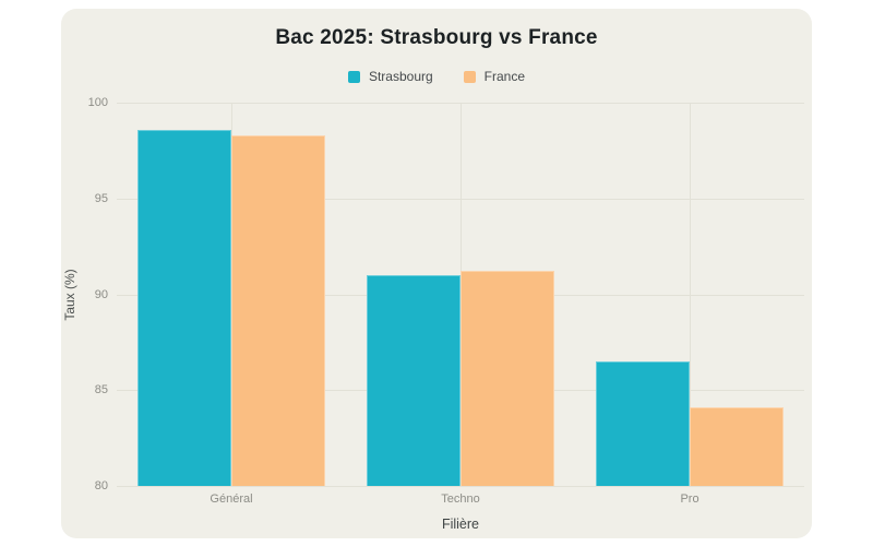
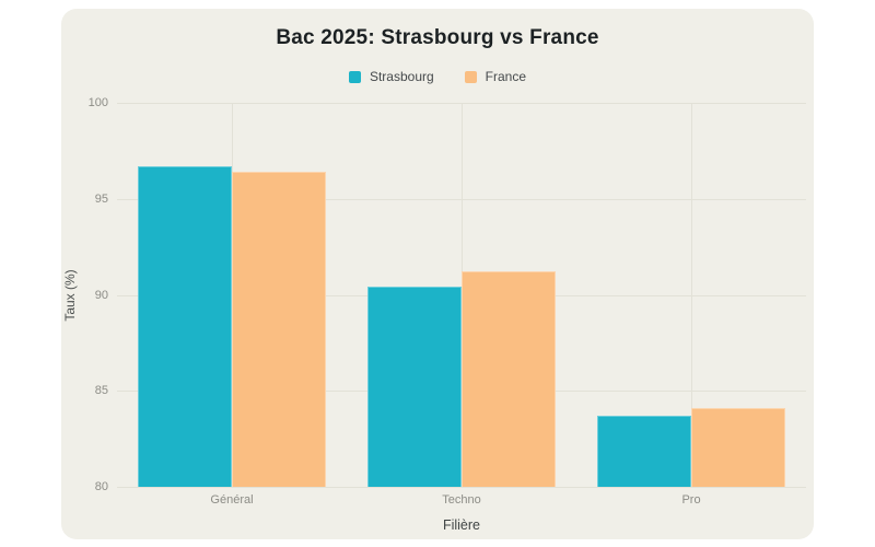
Strasbourg/Général: 98.6 -> 96.7
France/Général: 98.3 -> 96.4
Strasbourg/Techno: 91.0 -> 90.4
Strasbourg/Pro: 86.5 -> 83.7
